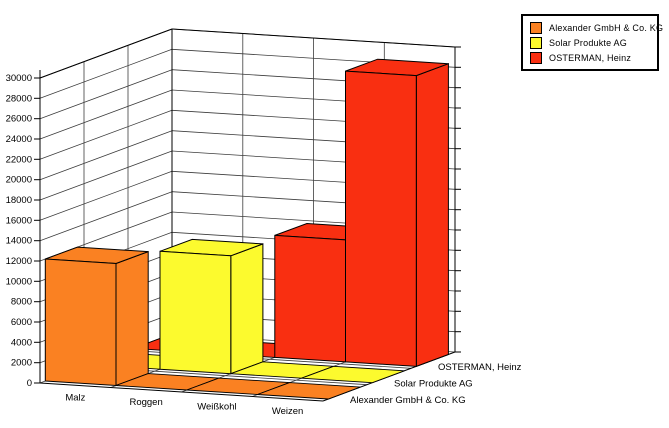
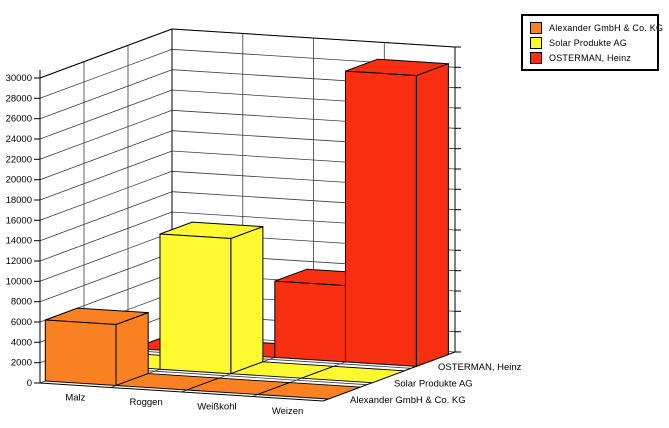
Alexander GmbH & Co. KG/Malz: 12000 -> 6000
Solar Produkte AG/Roggen: 11600 -> 13300
OSTERMAN, Heinz/Weißkohl: 12000 -> 7500
